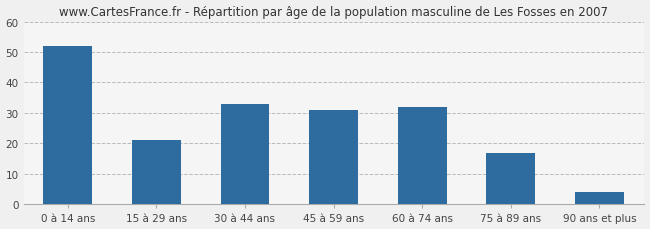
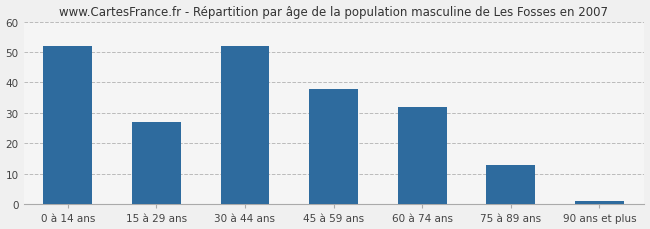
15 à 29 ans: 21 -> 27
30 à 44 ans: 33 -> 52
45 à 59 ans: 31 -> 38
75 à 89 ans: 17 -> 13
90 ans et plus: 4 -> 1
